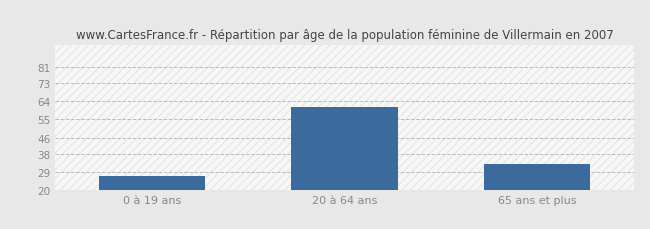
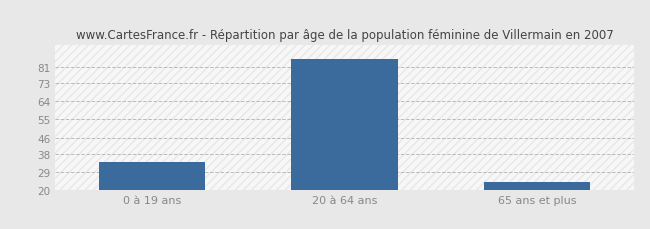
0 à 19 ans: 27 -> 34
20 à 64 ans: 61 -> 85
65 ans et plus: 33 -> 24
